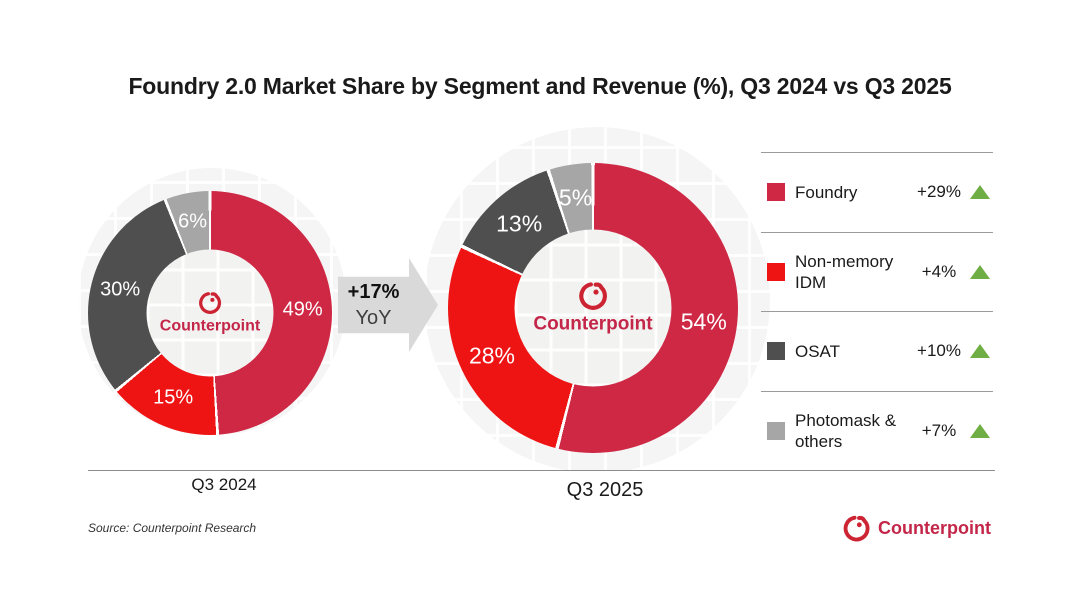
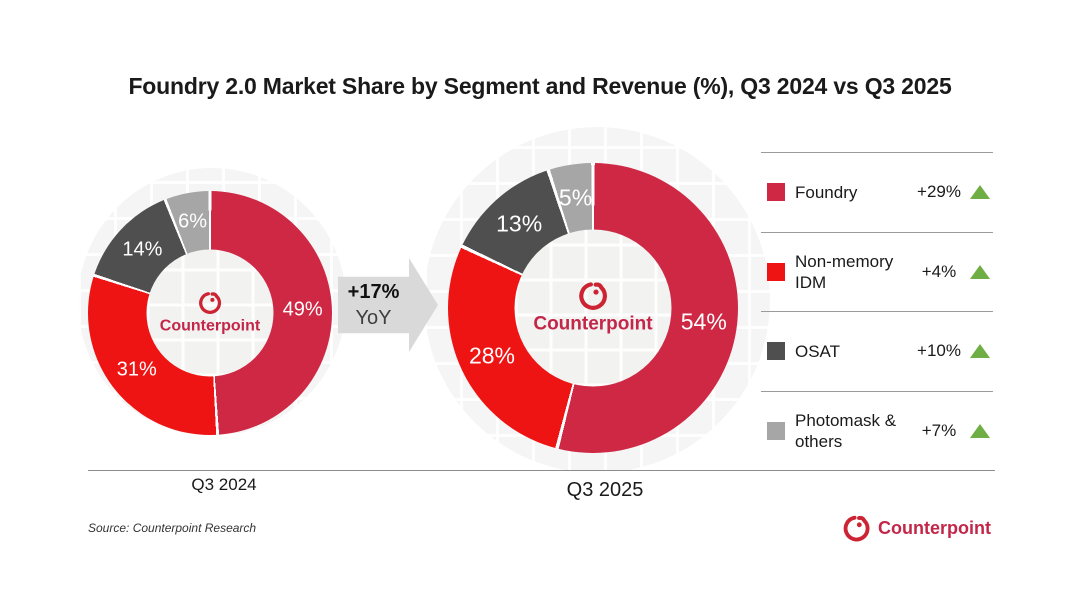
Q3 2024/Non-memory IDM: 15% -> 31%
Q3 2024/OSAT: 30% -> 14%
